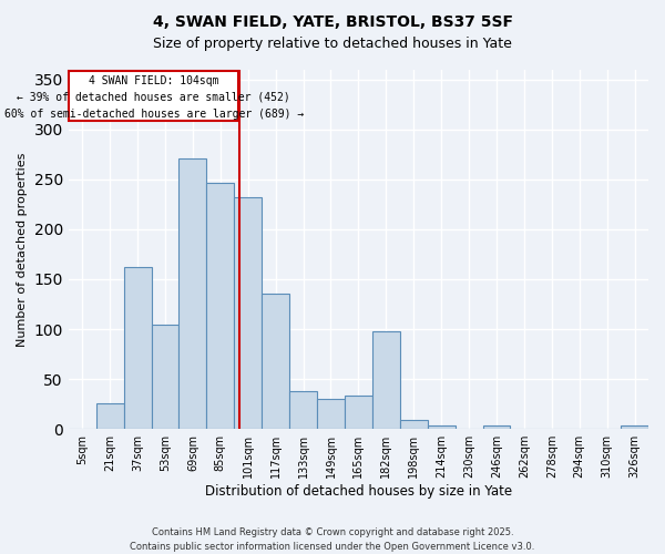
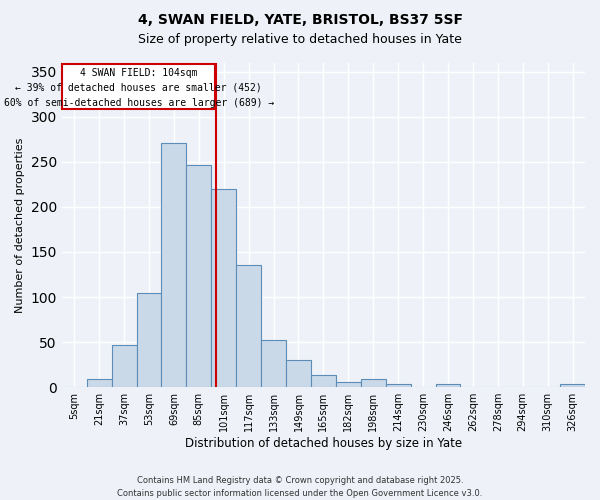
21sqm: 26 -> 9
37sqm: 162 -> 47
101sqm: 232 -> 220
133sqm: 38 -> 52
165sqm: 34 -> 14
182sqm: 98 -> 6
